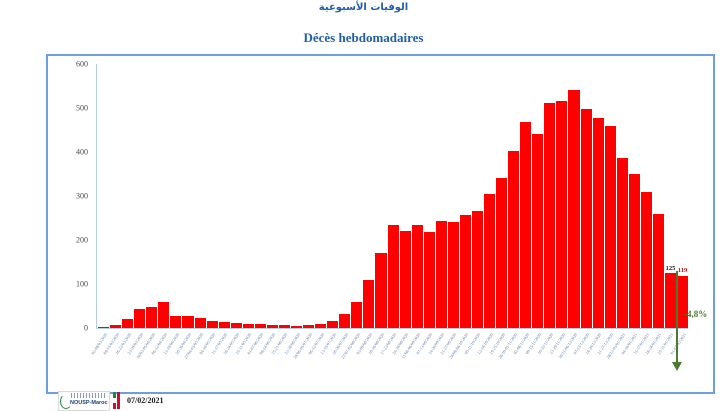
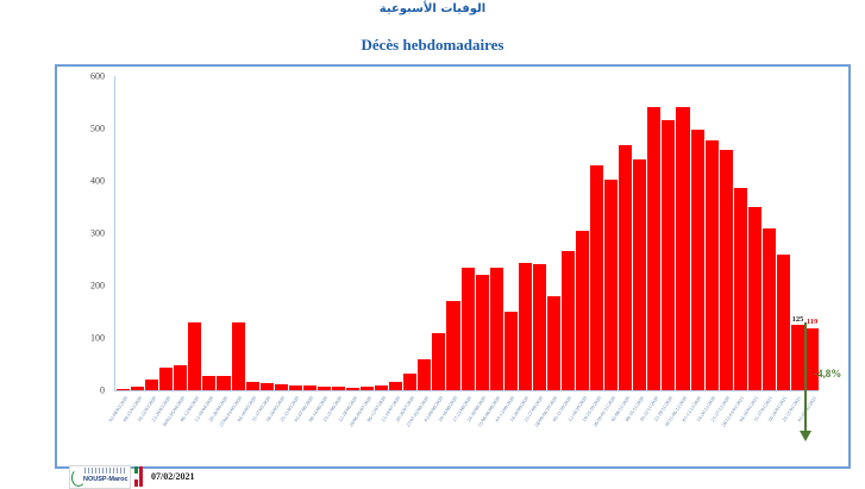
06-12/04/2020: 60 -> 130
27/04-03/05/2020: 20 -> 130
07-13/09/2020: 220 -> 150
28/09-04/10/2020: 260 -> 180
19-25/10/2020: 340 -> 430
16-22/11/2020: 510 -> 540
